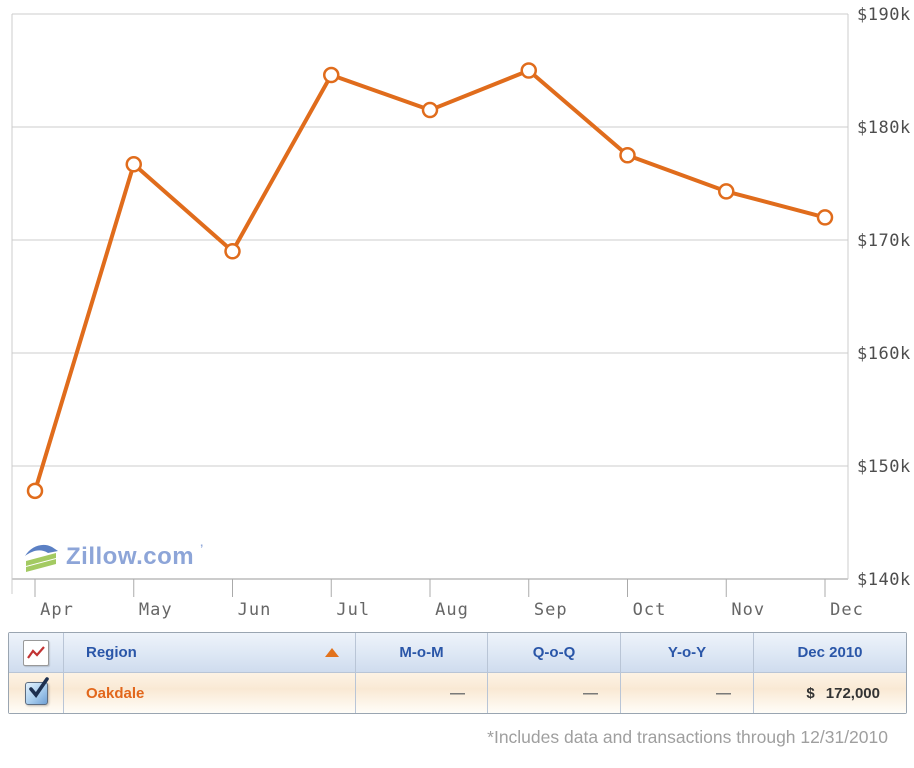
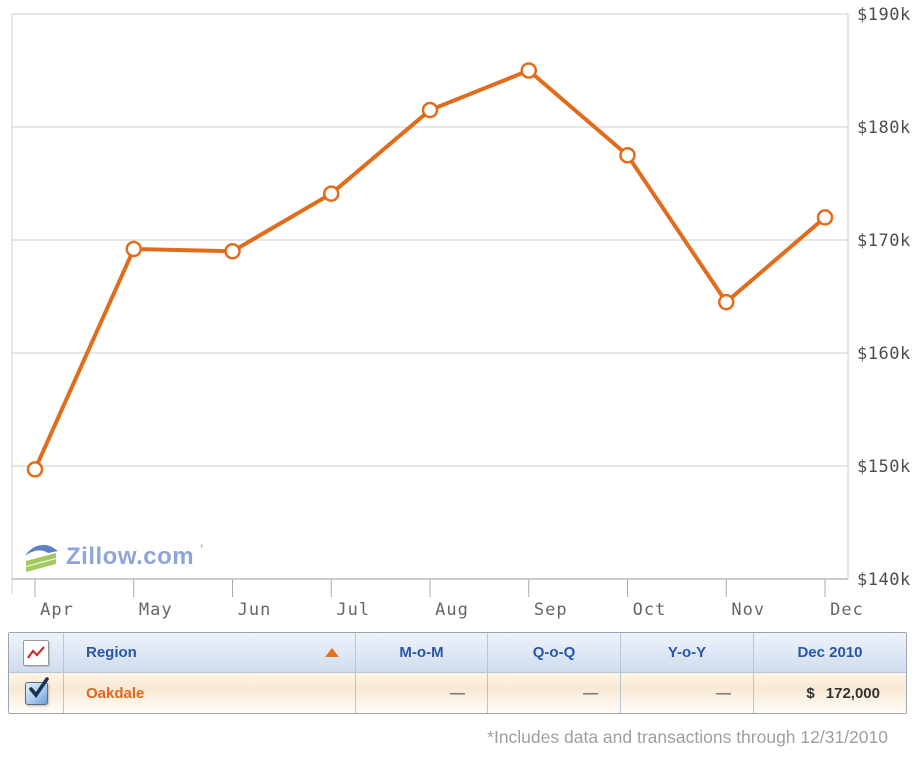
Apr: $147.8k -> $149.7k
May: $176.7k -> $169.2k
Jul: $184.6k -> $174.1k
Nov: $174.3k -> $164.5k
